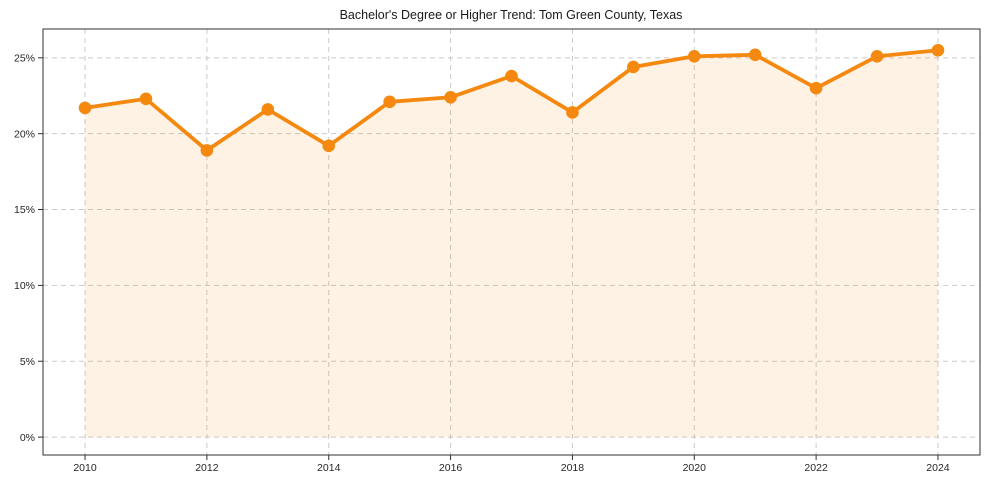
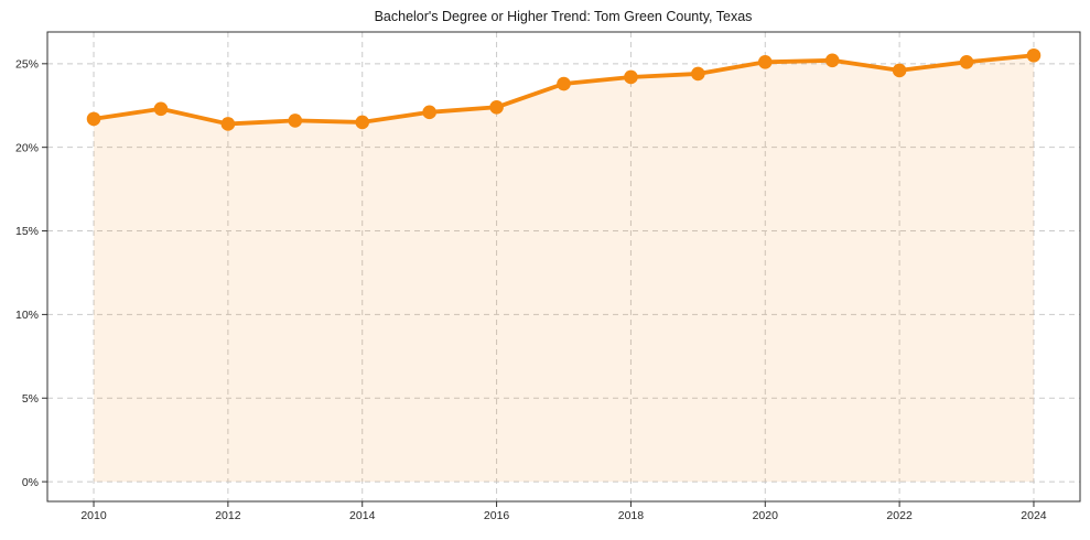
2012: 18.9% -> 21.4%
2014: 19.2% -> 21.5%
2018: 21.4% -> 24.2%
2022: 23.0% -> 24.6%
